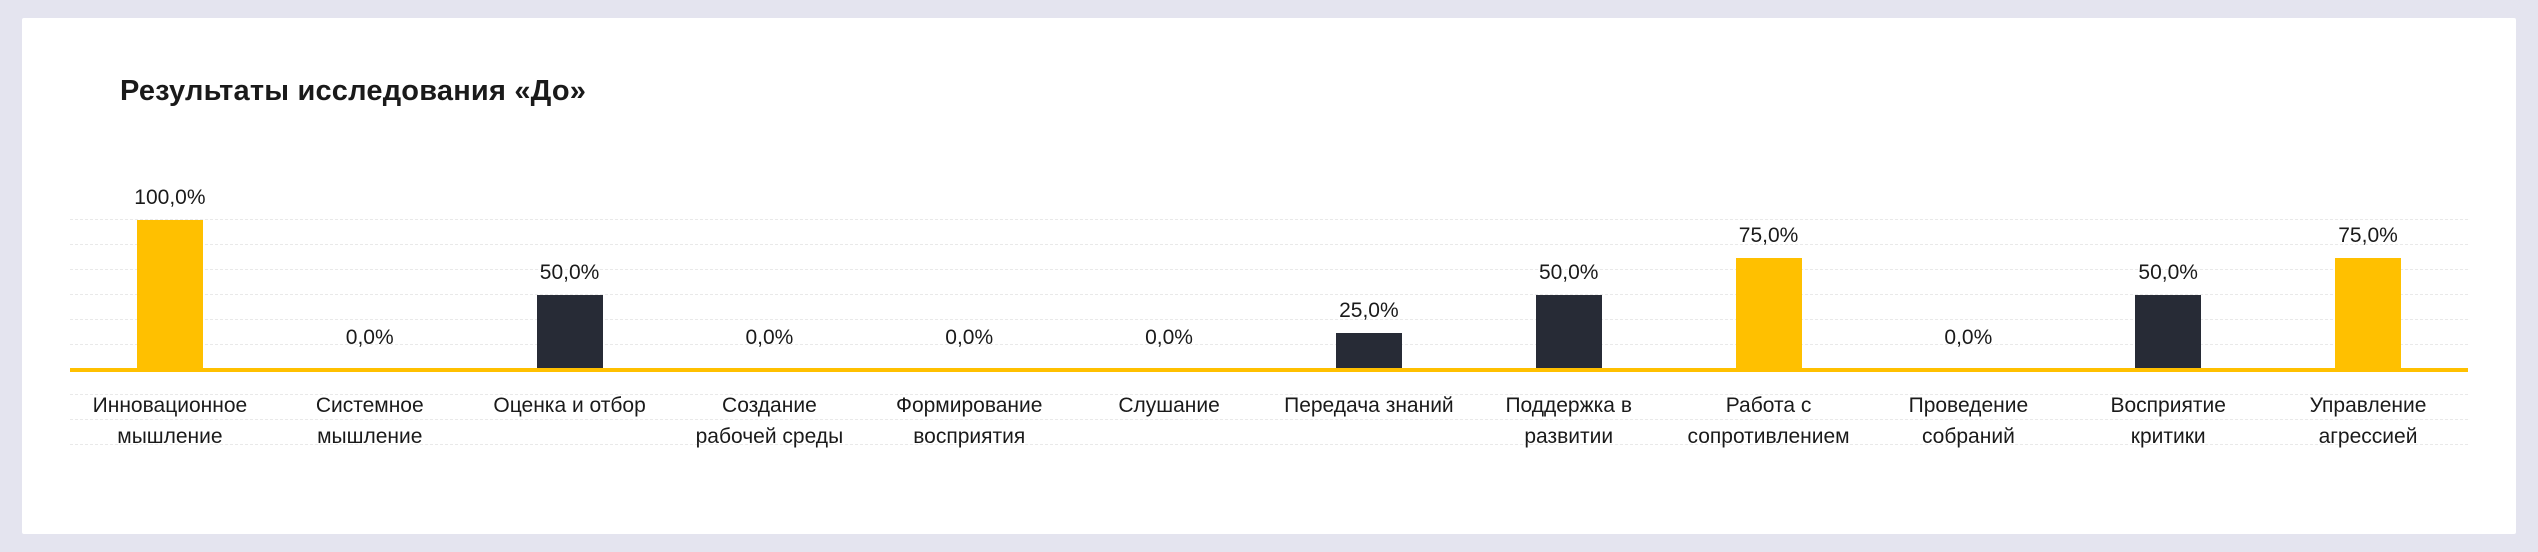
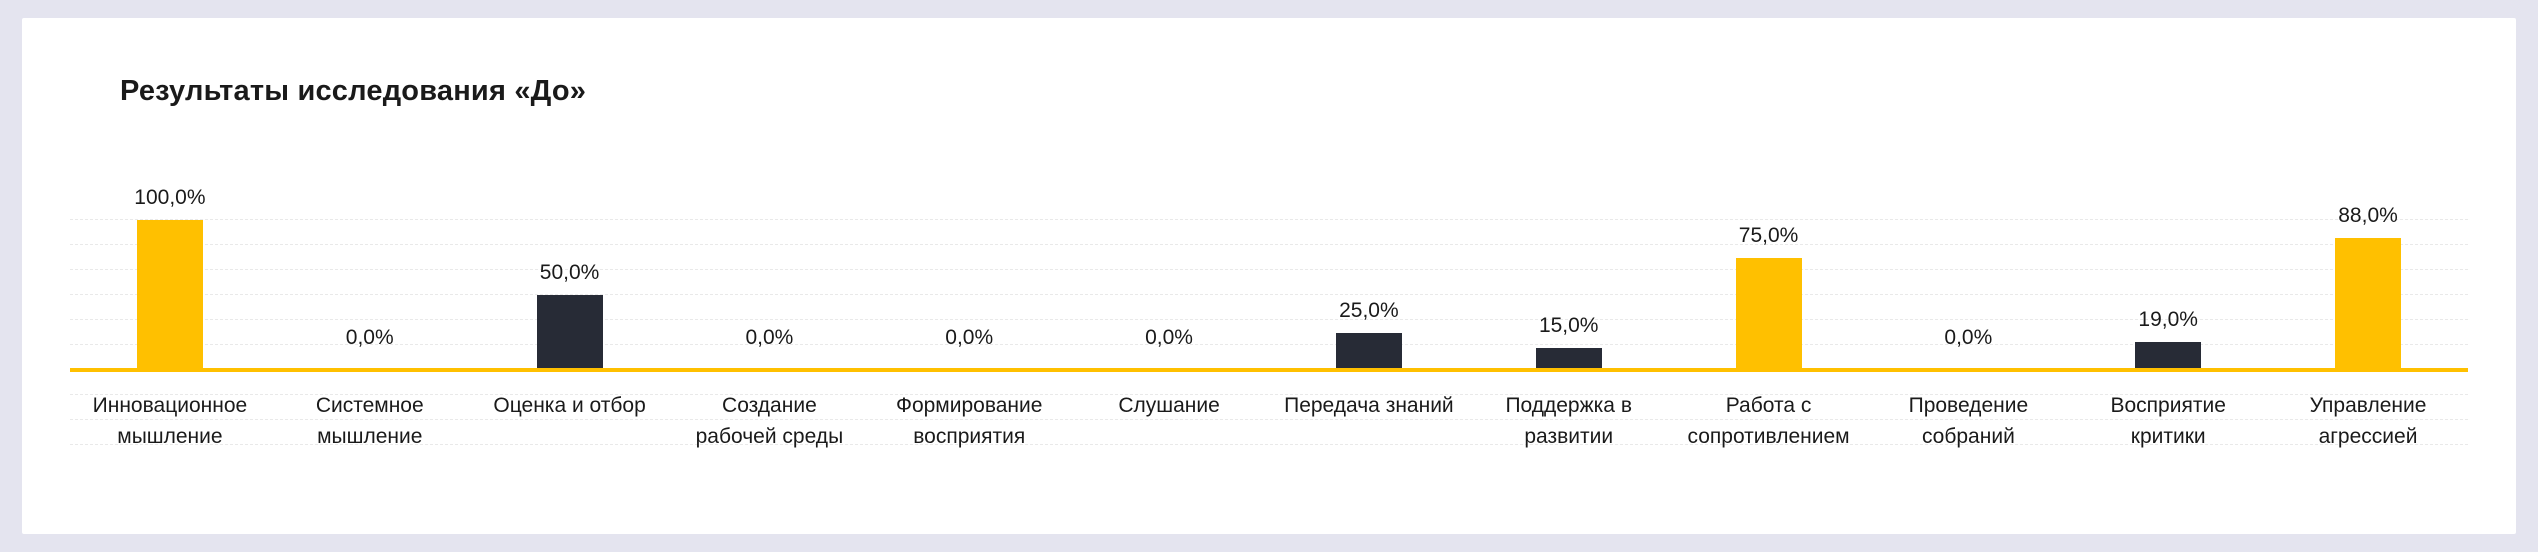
Поддержка в развитии: 50,0% -> 15,0%
Восприятие критики: 50,0% -> 19,0%
Управление агрессией: 75,0% -> 88,0%
